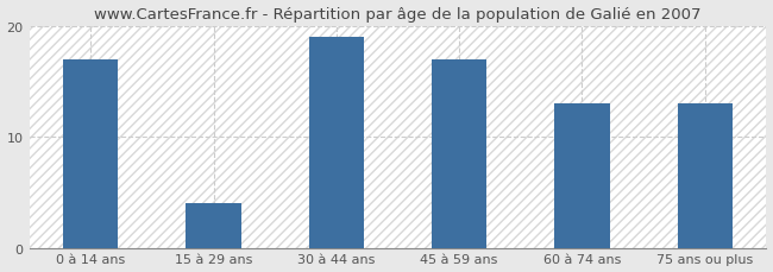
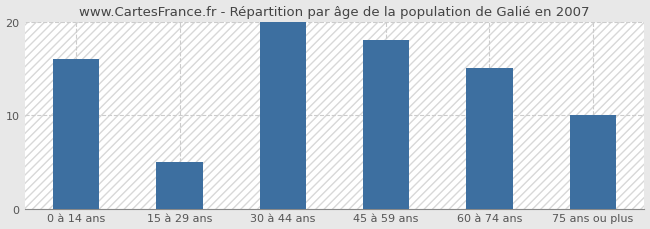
0 à 14 ans: 17 -> 16
15 à 29 ans: 4 -> 5
30 à 44 ans: 19 -> 20
45 à 59 ans: 17 -> 18
60 à 74 ans: 13 -> 15
75 ans ou plus: 13 -> 10
